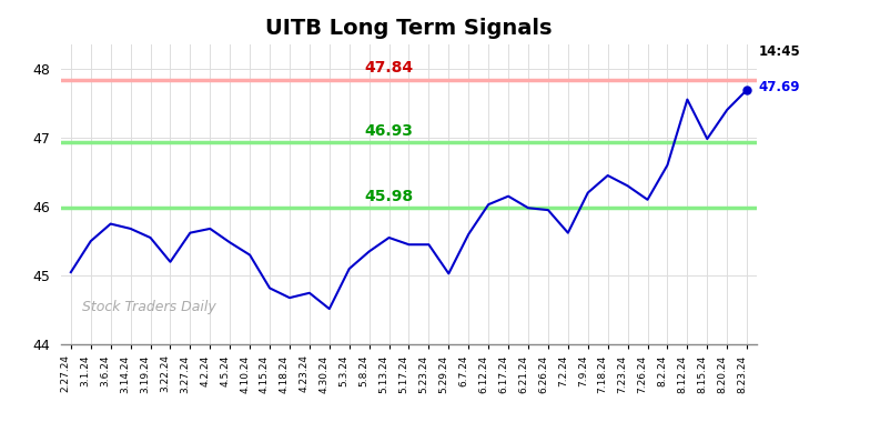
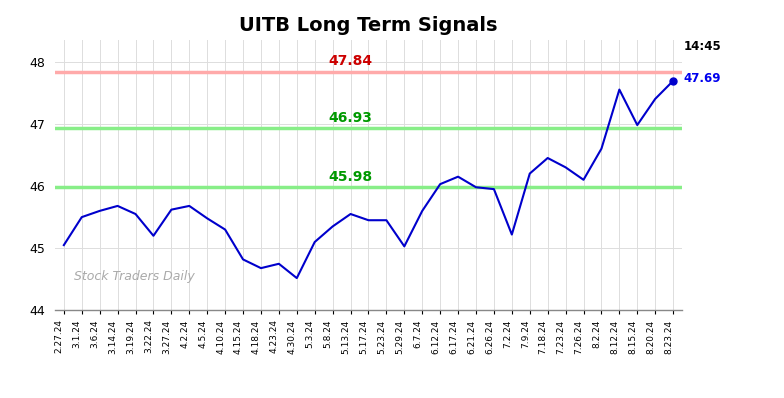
3.6.24: 45.75 -> 45.60
7.2.24: 45.62 -> 45.22
